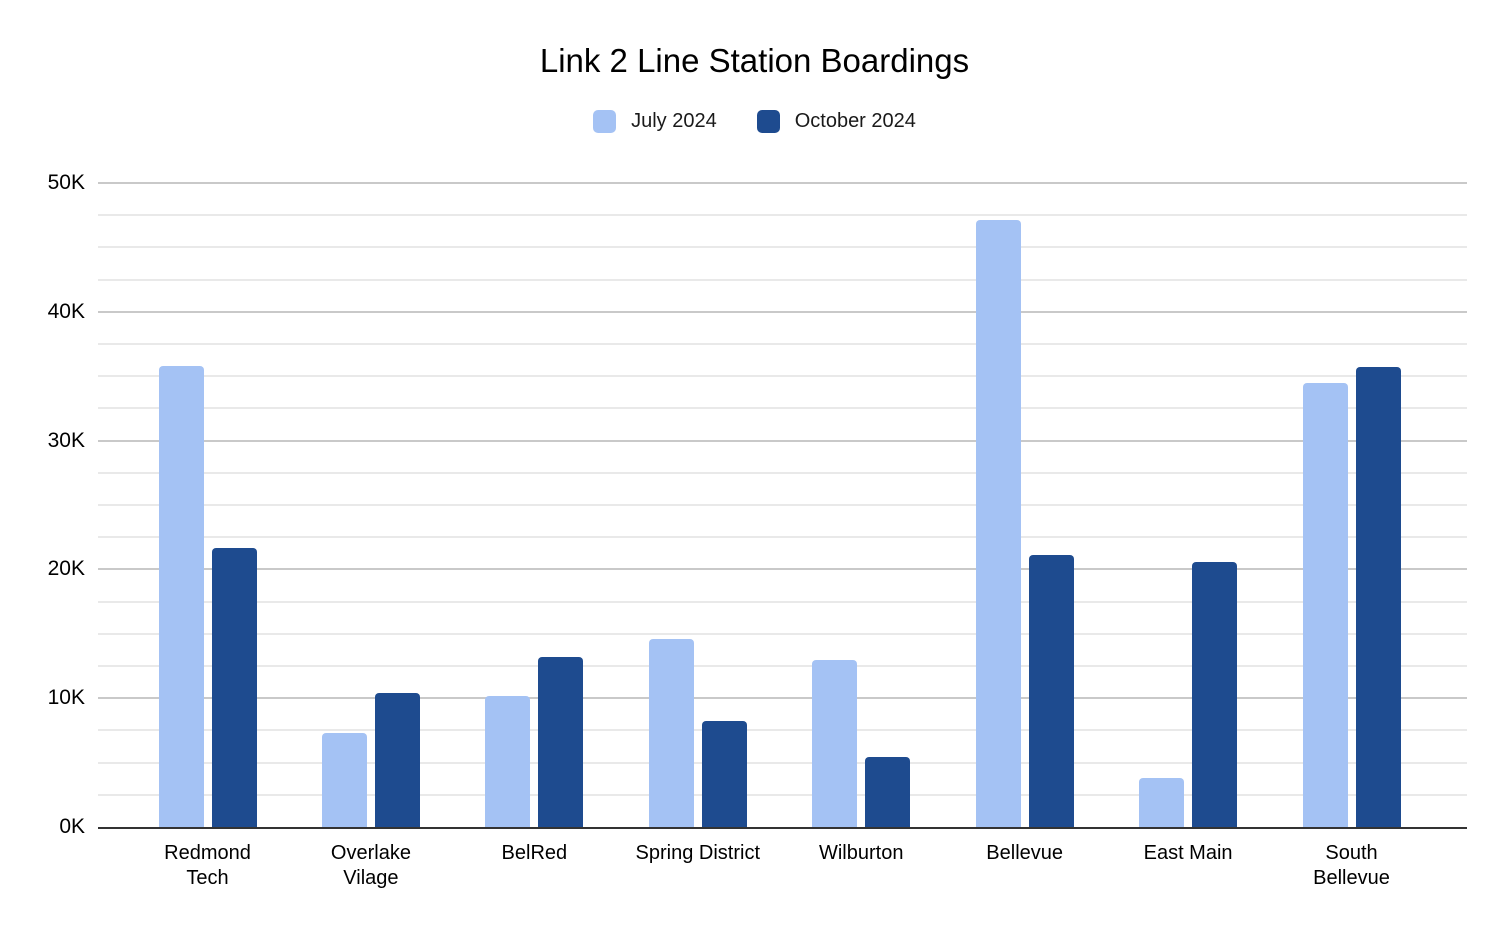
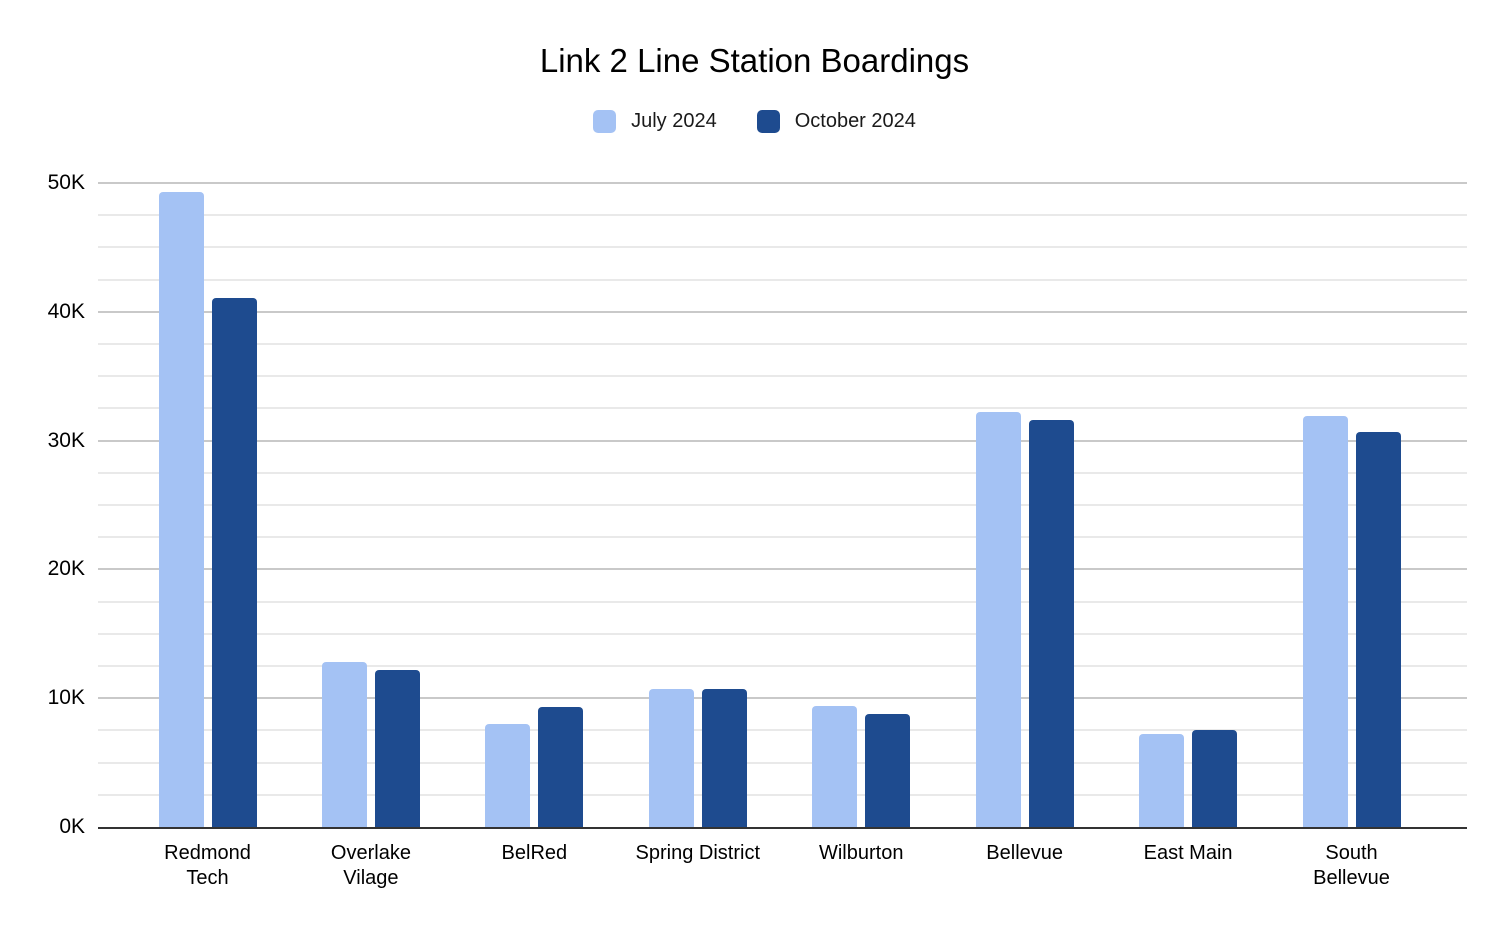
July 2024/Redmond Tech: 35.8K -> 49.3K
October 2024/Redmond Tech: 21.7K -> 41.1K
July 2024/Overlake Vilage: 7.3K -> 12.8K
October 2024/Overlake Vilage: 10.4K -> 12.2K
July 2024/BelRed: 10.2K -> 8.0K
October 2024/BelRed: 13.2K -> 9.3K
July 2024/Spring District: 14.6K -> 10.7K
October 2024/Spring District: 8.2K -> 10.8K
July 2024/Wilburton: 13.0K -> 9.4K
October 2024/Wilburton: 5.4K -> 8.8K
July 2024/Bellevue: 47.1K -> 32.2K
October 2024/Bellevue: 21.1K -> 31.6K
July 2024/East Main: 3.8K -> 7.2K
October 2024/East Main: 20.6K -> 7.5K
July 2024/South Bellevue: 34.5K -> 31.9K
October 2024/South Bellevue: 35.7K -> 30.7K
